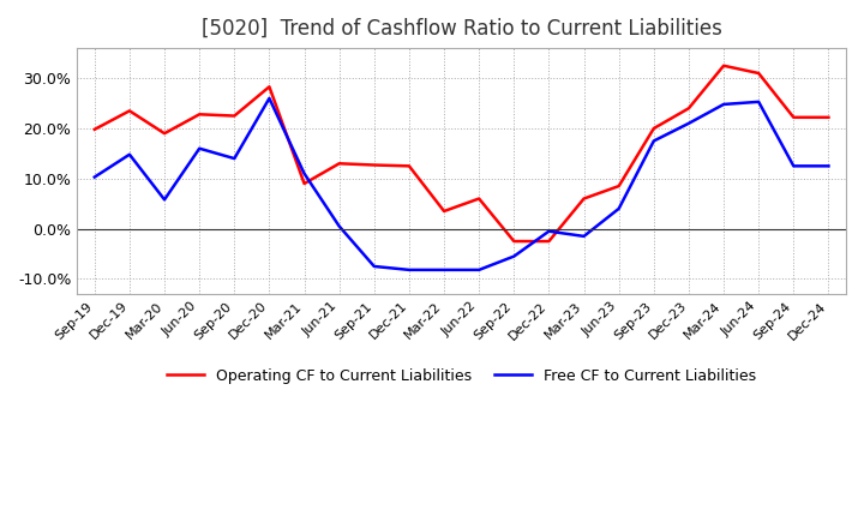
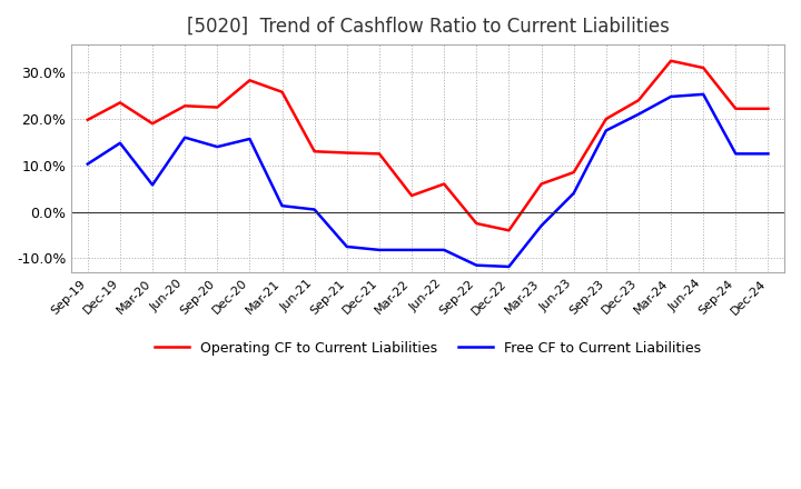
Free CF to Current Liabilities/Dec-20: 26.0% -> 15.7%
Operating CF to Current Liabilities/Mar-21: 9.0% -> 25.8%
Free CF to Current Liabilities/Mar-21: 11.0% -> 1.3%
Free CF to Current Liabilities/Sep-22: -5.5% -> -11.5%
Operating CF to Current Liabilities/Dec-22: -2.5% -> -4.0%
Free CF to Current Liabilities/Dec-22: -0.5% -> -11.8%
Free CF to Current Liabilities/Mar-23: -1.5% -> -3.0%
